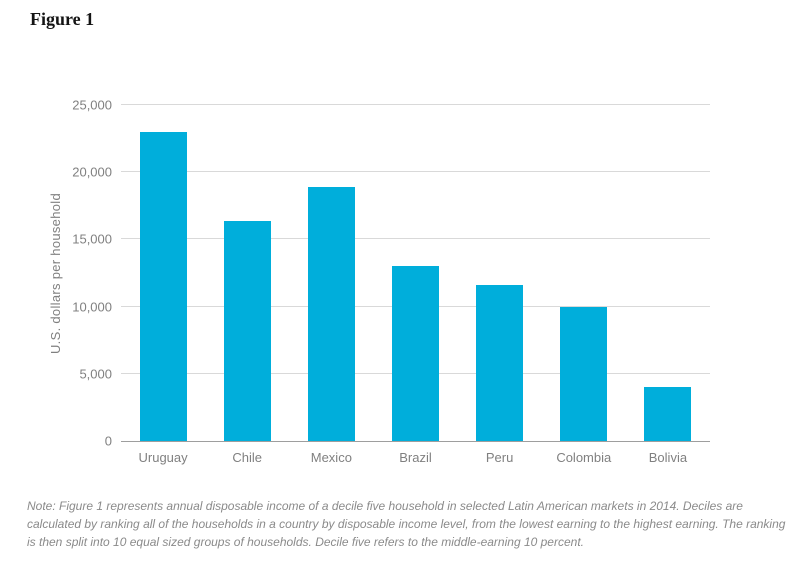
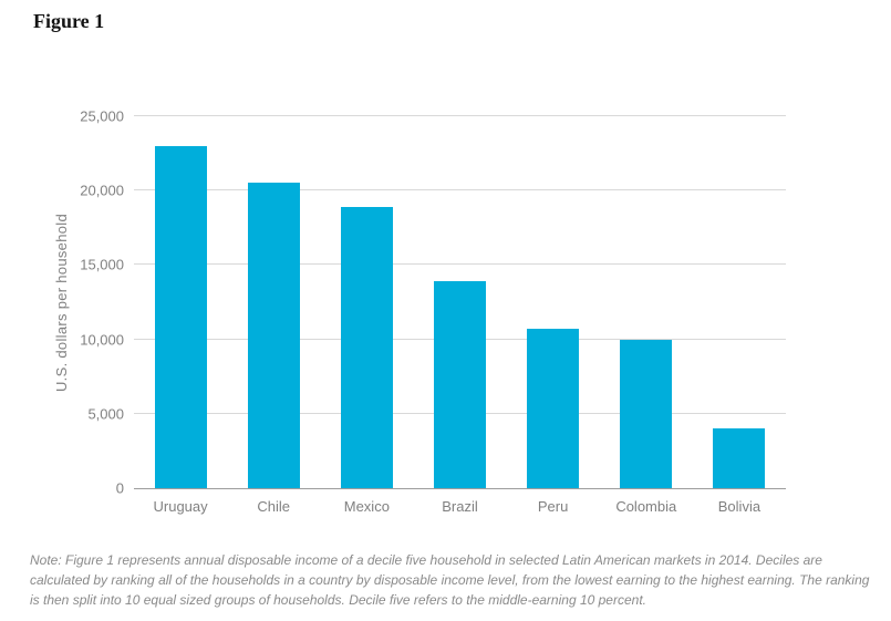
Chile: 16400 -> 20500
Brazil: 13000 -> 13900
Peru: 11600 -> 10700
